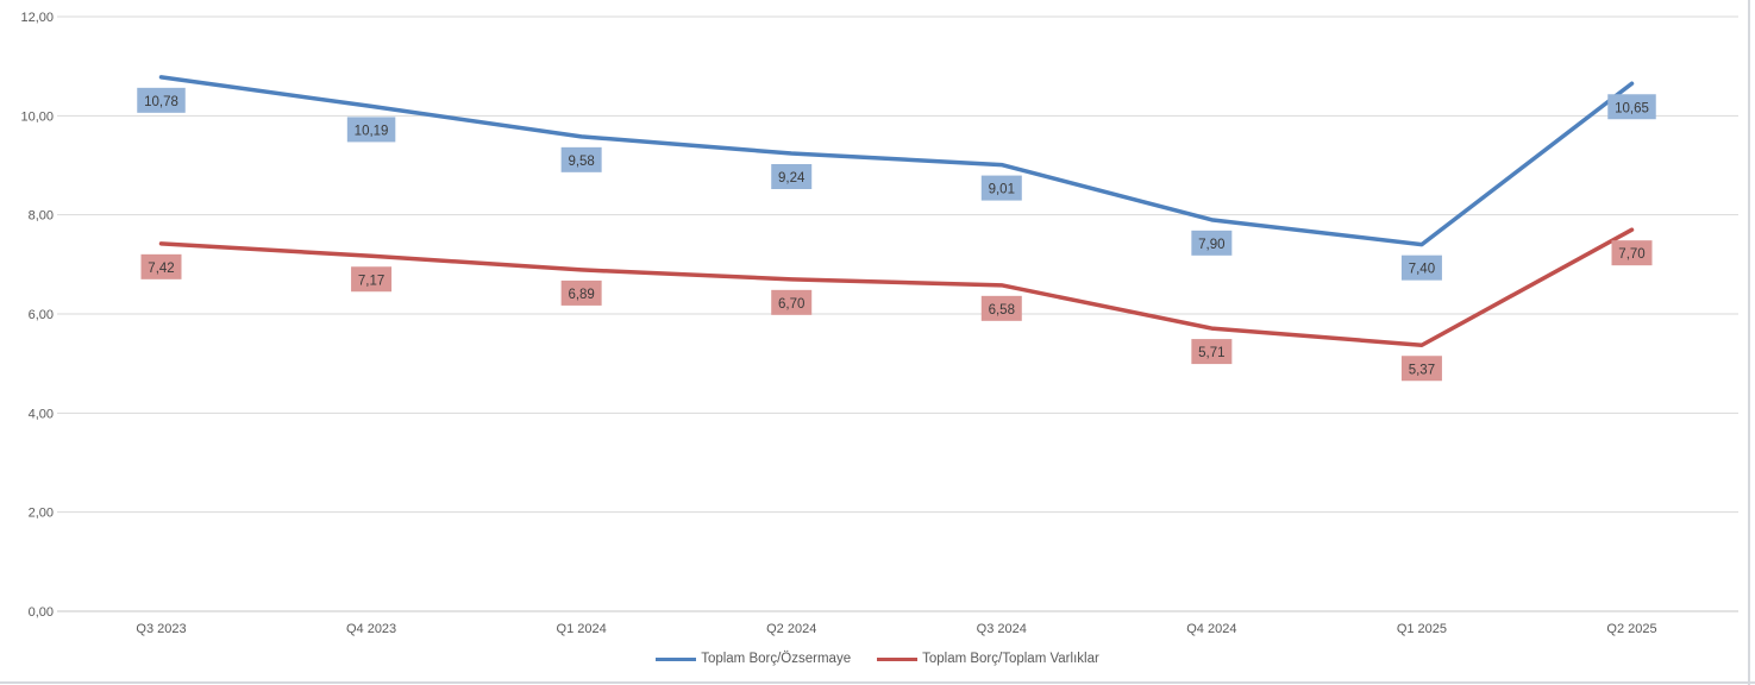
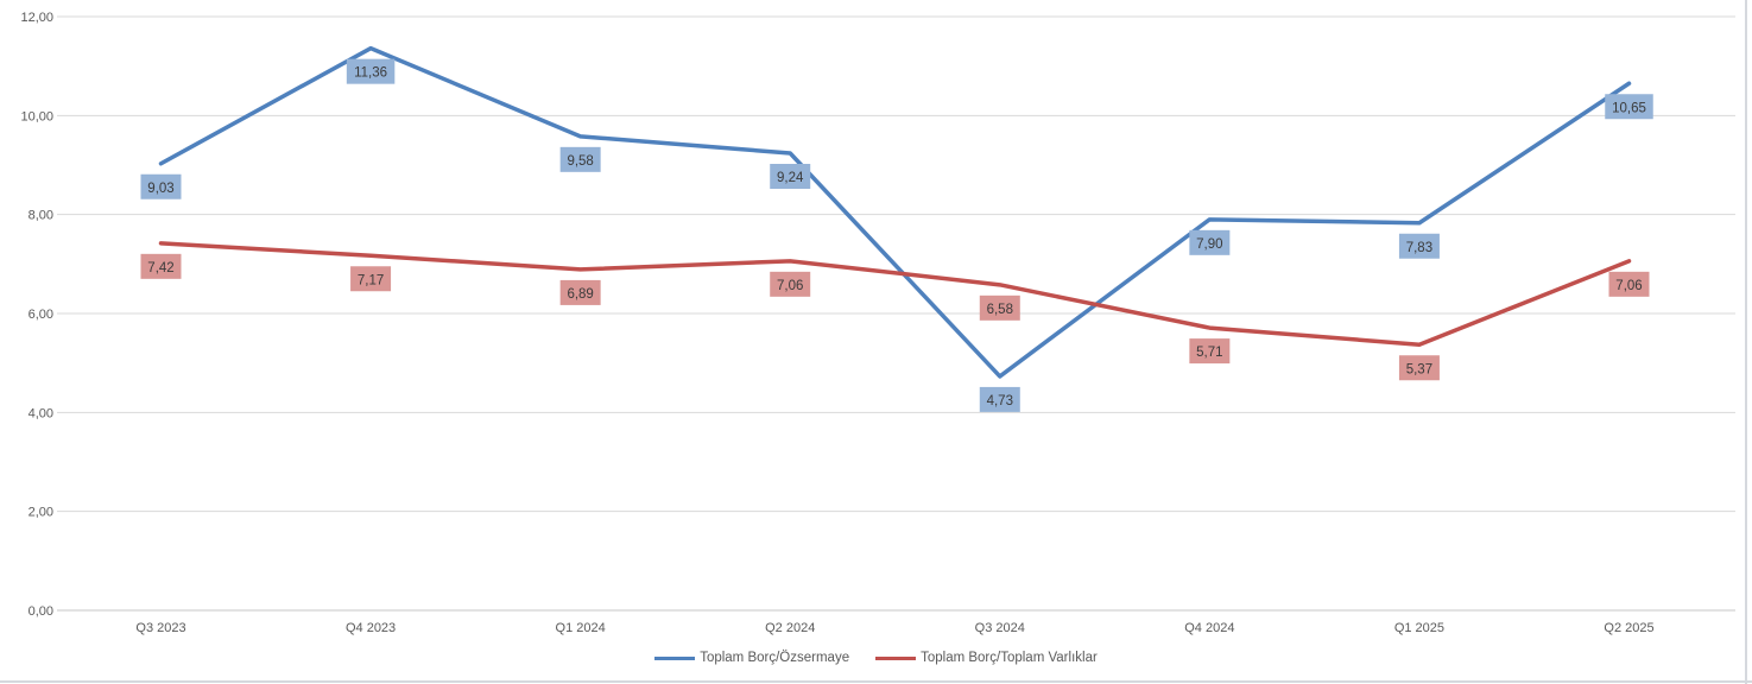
Toplam Borç/Özsermaye/Q3 2023: 10,78 -> 9,03
Toplam Borç/Özsermaye/Q4 2023: 10,19 -> 11,36
Toplam Borç/Toplam Varlıklar/Q2 2024: 6,70 -> 7,06
Toplam Borç/Özsermaye/Q3 2024: 9,01 -> 4,73
Toplam Borç/Özsermaye/Q1 2025: 7,40 -> 7,83
Toplam Borç/Toplam Varlıklar/Q2 2025: 7,70 -> 7,06
